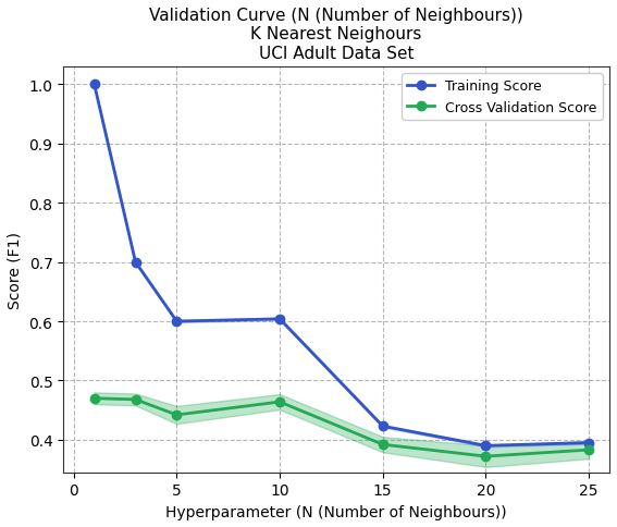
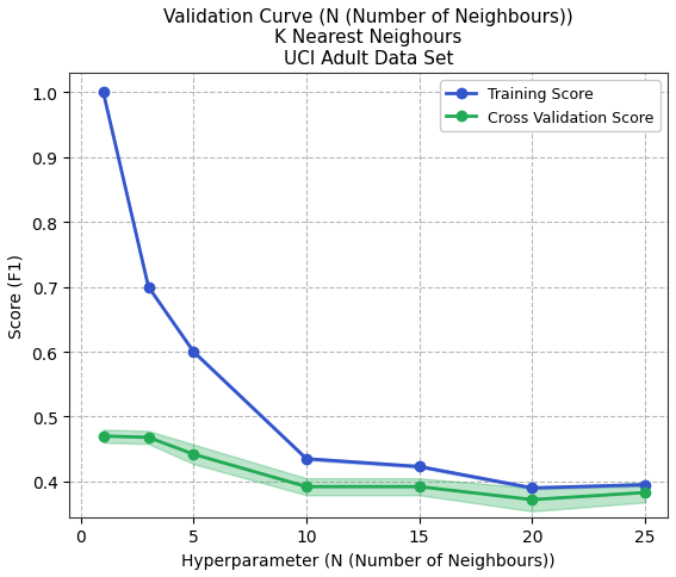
Training Score/10: 0.604 -> 0.435
Cross Validation Score/10: 0.464 -> 0.392
